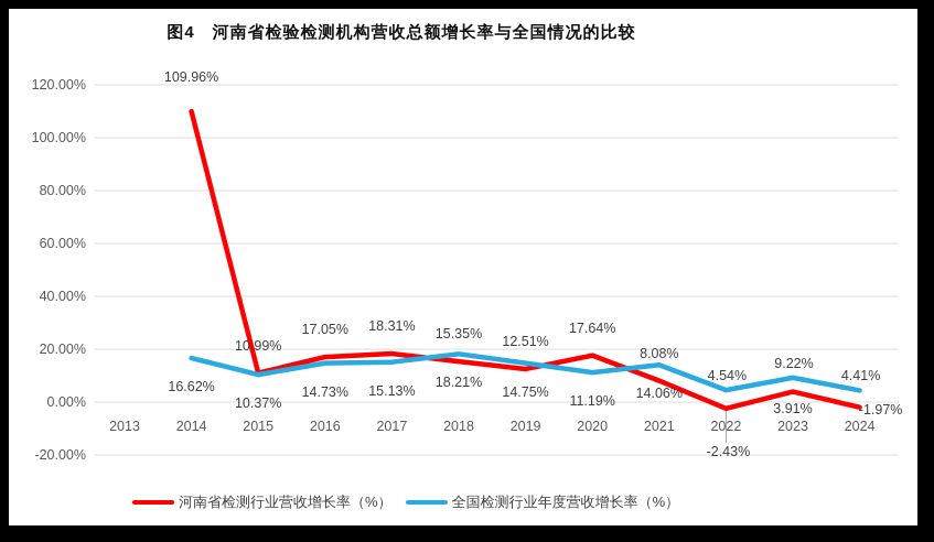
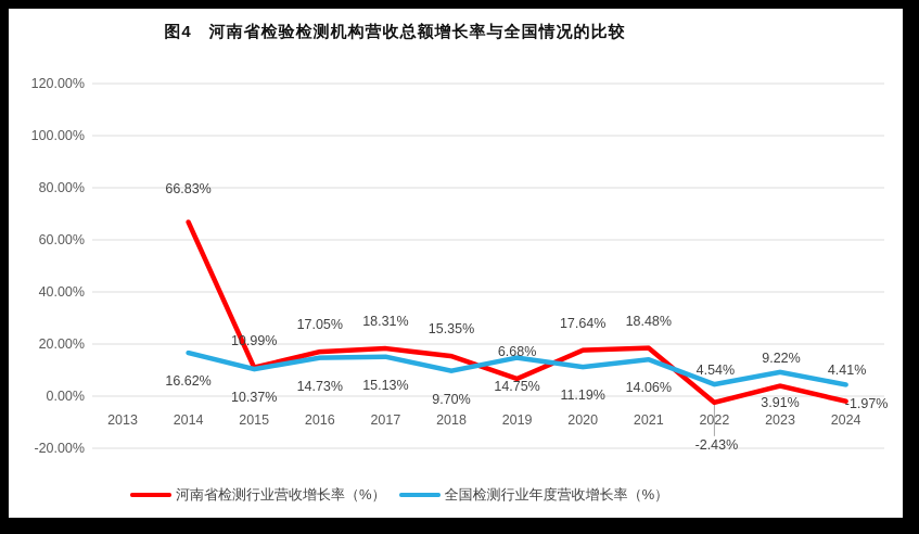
河南省检测行业营收增长率（%）/2014: 109.96% -> 66.83%
全国检测行业年度营收增长率（%）/2018: 18.21% -> 9.70%
河南省检测行业营收增长率（%）/2019: 12.51% -> 6.68%
河南省检测行业营收增长率（%）/2021: 8.08% -> 18.48%
